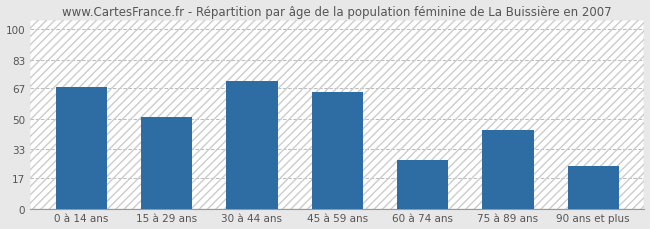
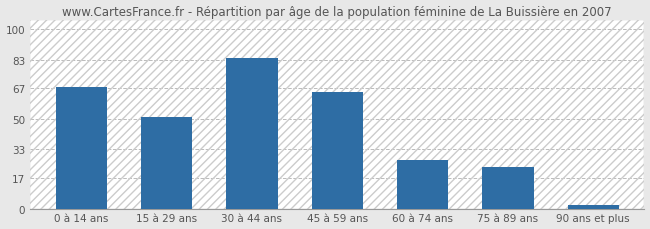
30 à 44 ans: 71 -> 84
75 à 89 ans: 44 -> 23
90 ans et plus: 24 -> 2
